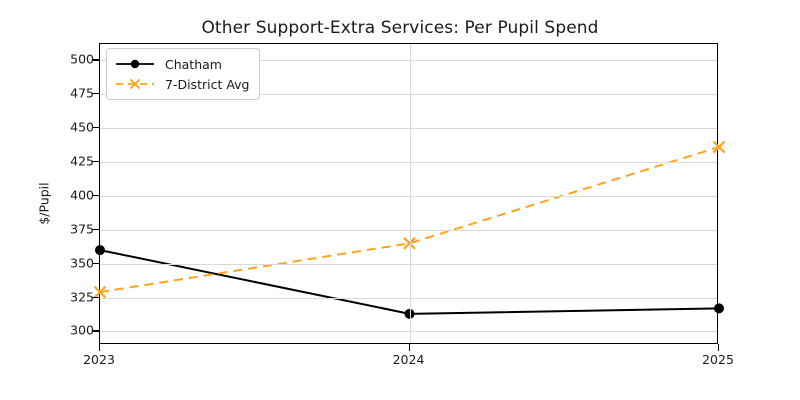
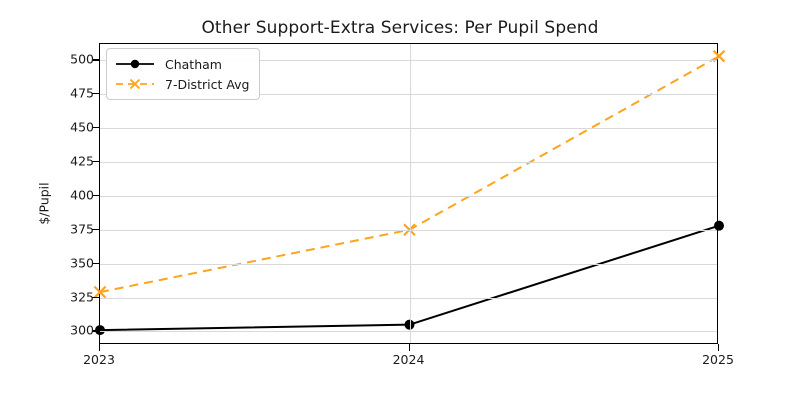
Chatham/2023: 360 -> 301
Chatham/2024: 313 -> 305
7-District Avg/2024: 365 -> 375
Chatham/2025: 317 -> 378
7-District Avg/2025: 436 -> 503
